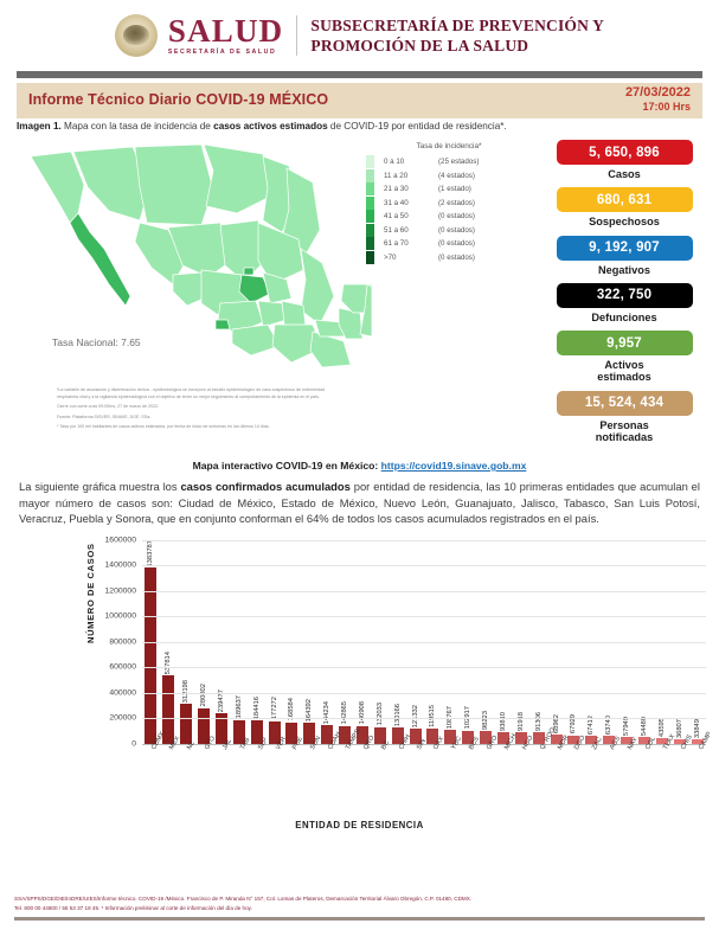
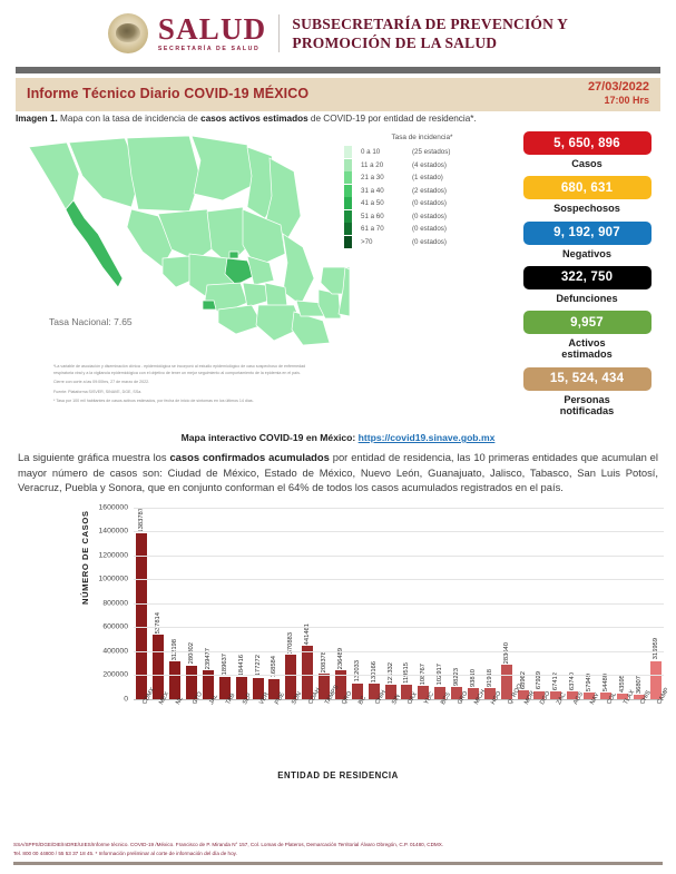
SON: 164392 -> 370883
COAH: 144234 -> 441461
TAMPS: 142865 -> 208378
QRO: 140908 -> 236489
Q. ROO: 91306 -> 283640
CAMP: 33849 -> 316959
